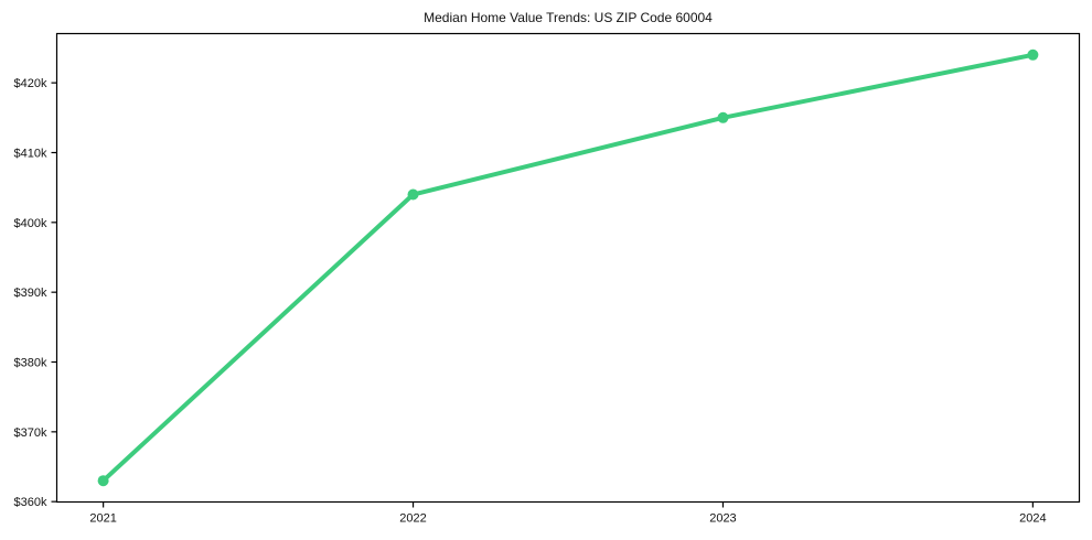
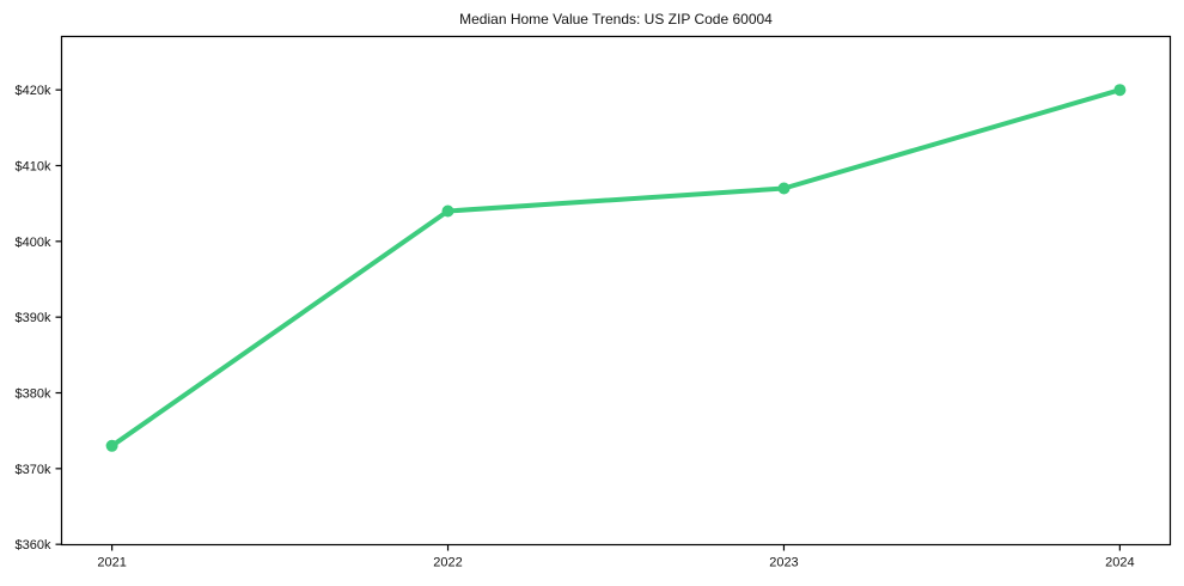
2021: $363k -> $373k
2023: $415k -> $407k
2024: $424k -> $420k
